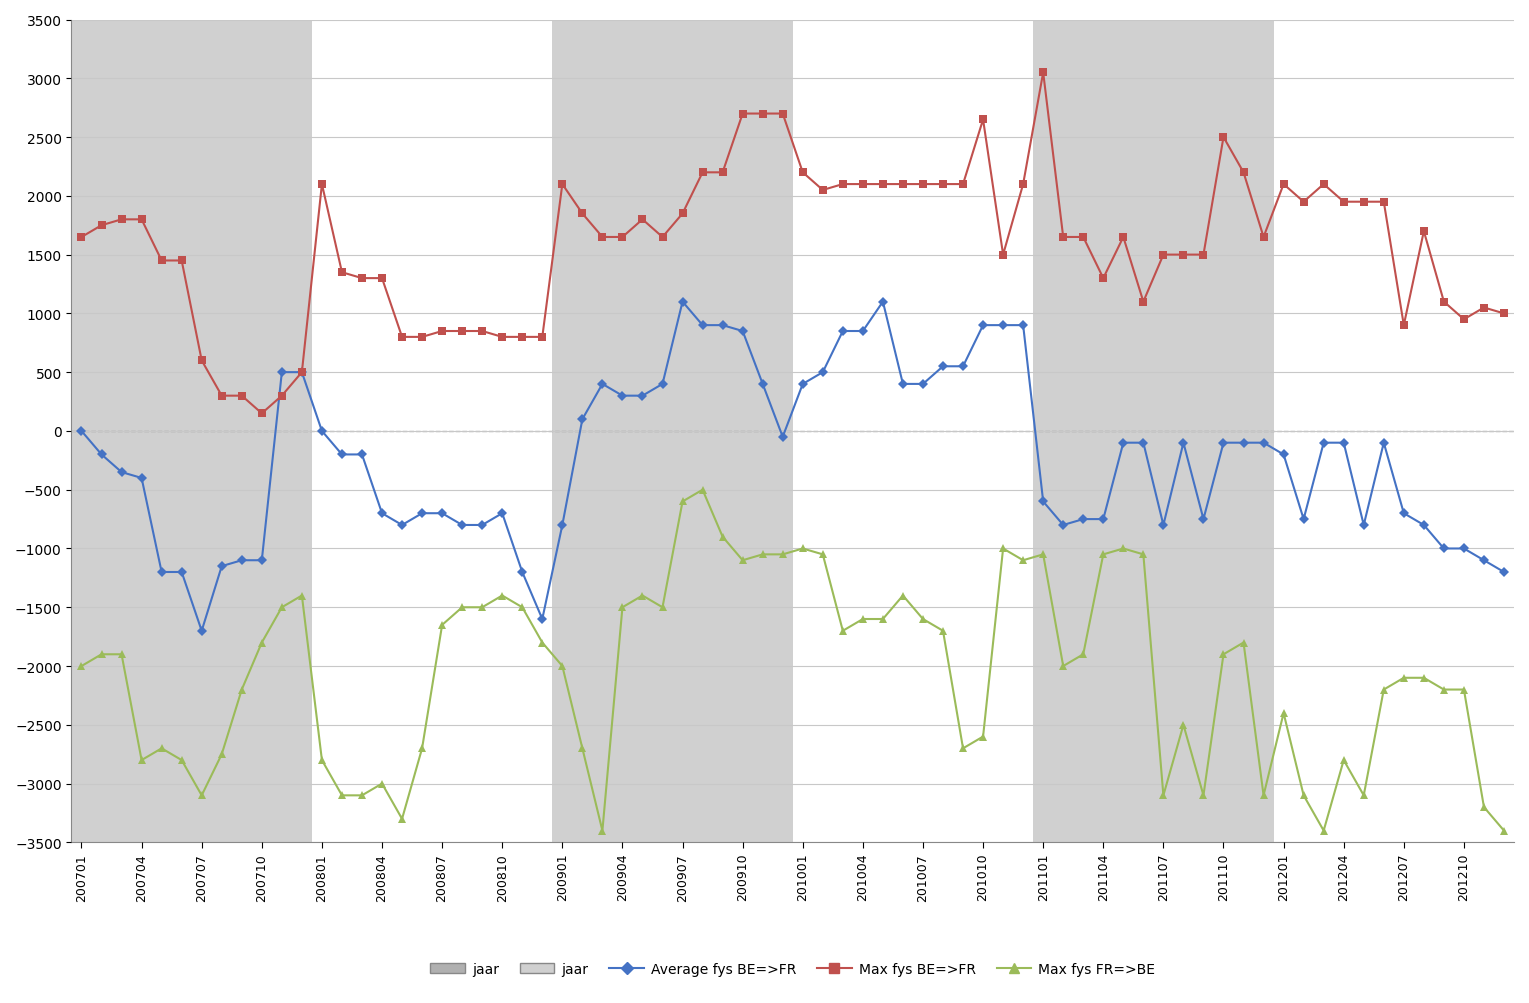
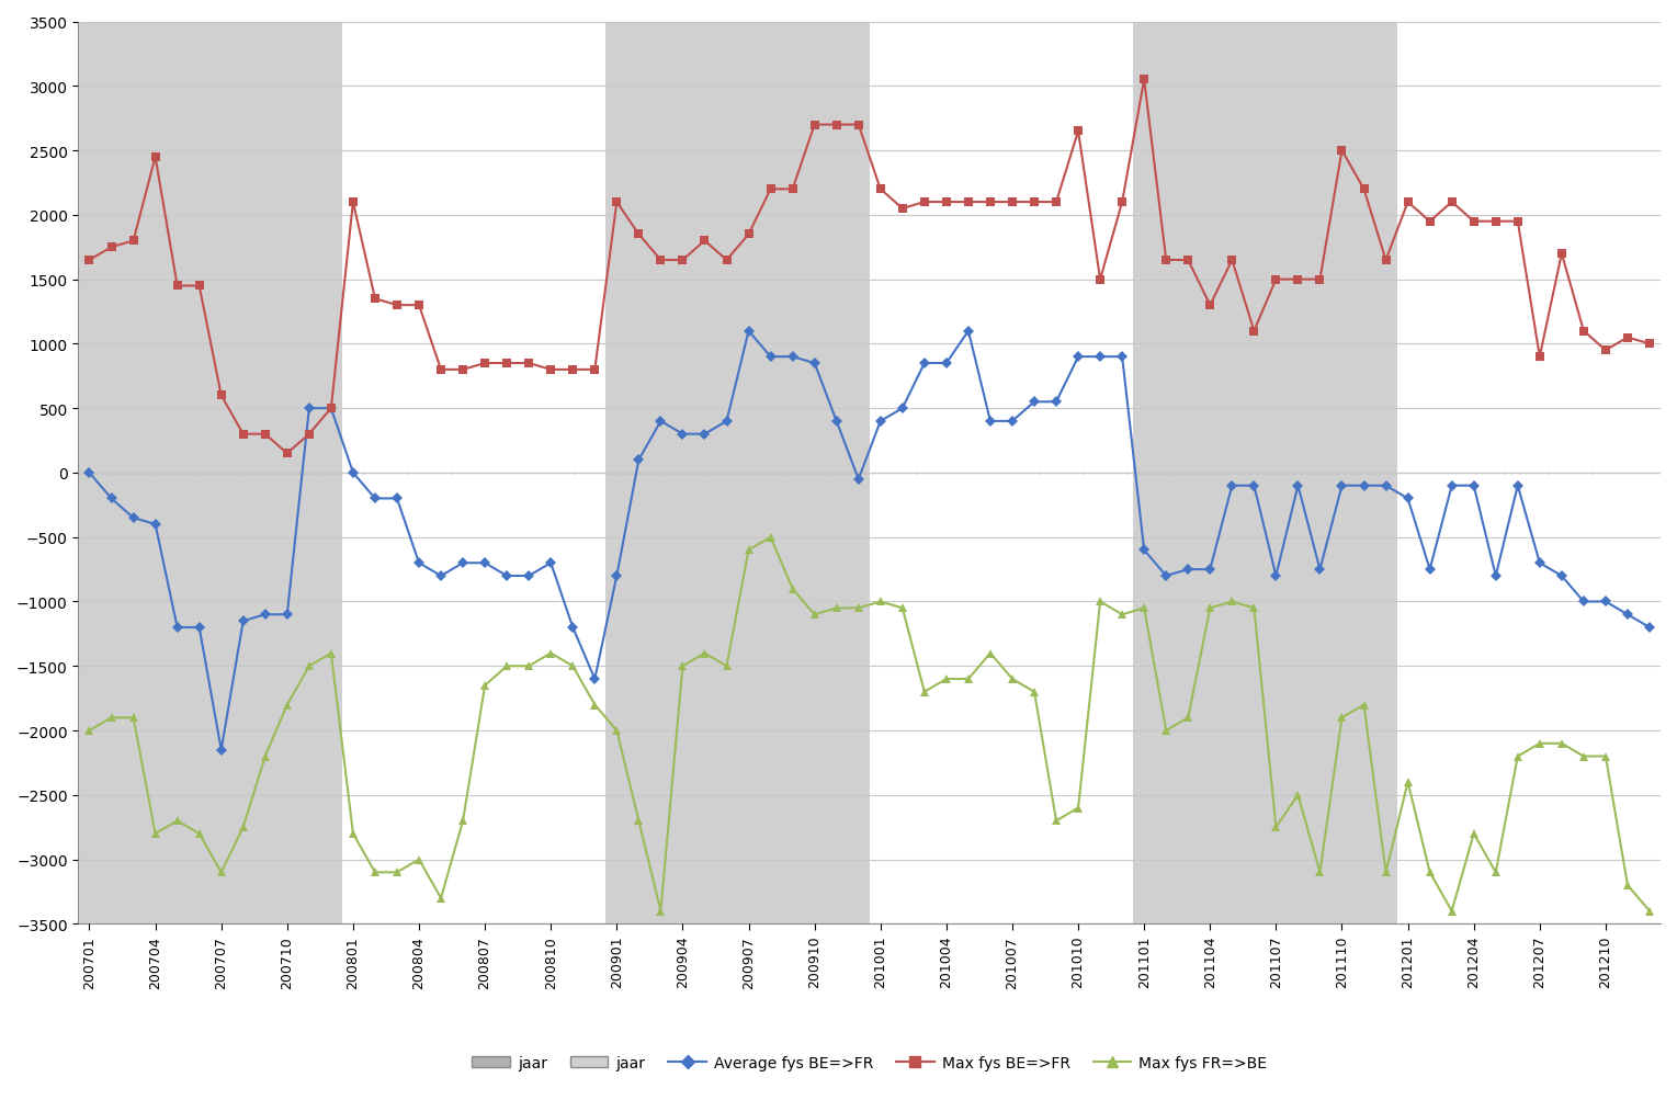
Max fys BE=>FR/200704: 1800 -> 2450
Average fys BE=>FR/200707: -1700 -> -2150
Max fys FR=>BE/201107: -3100 -> -2750
